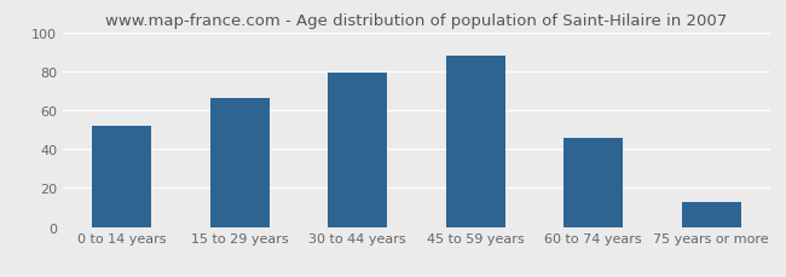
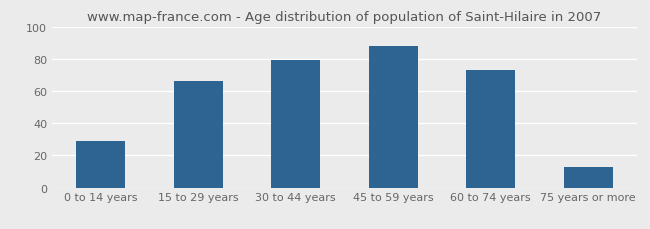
0 to 14 years: 52 -> 29
60 to 74 years: 46 -> 73
